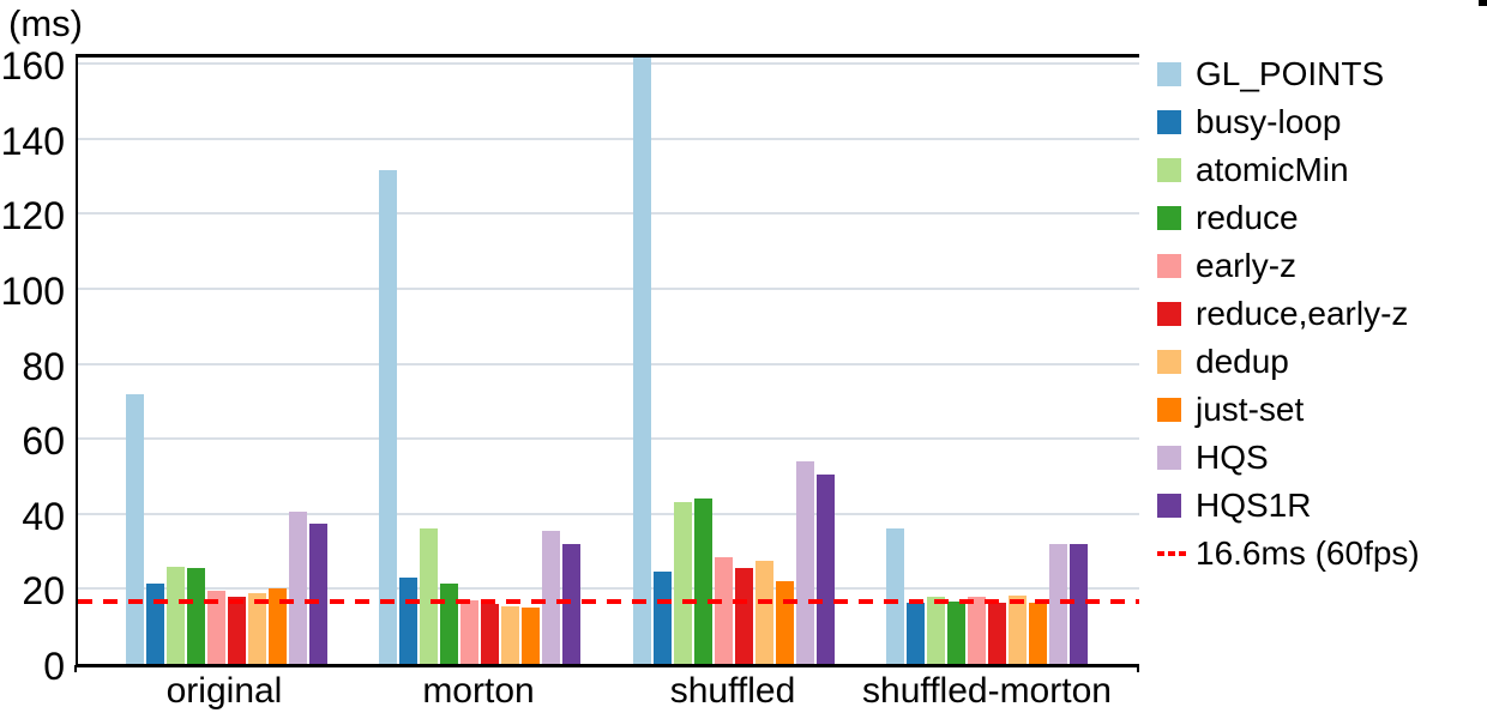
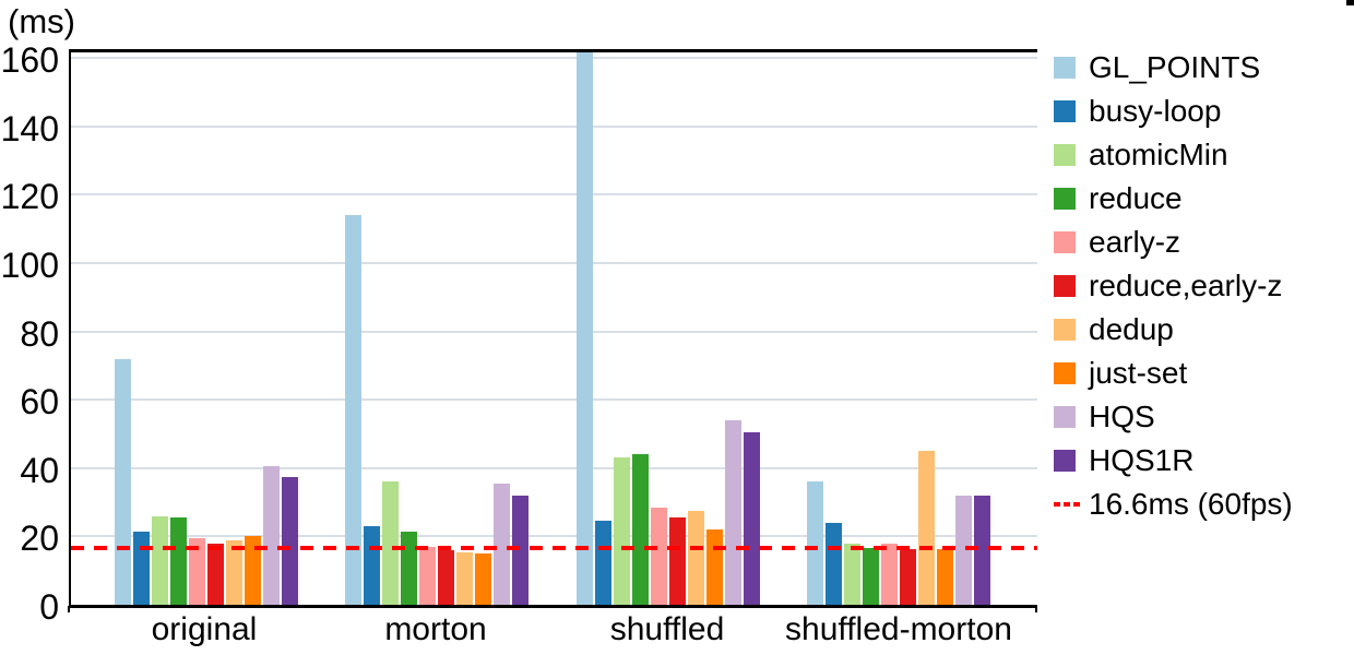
GL_POINTS/morton: 132 -> 114
busy-loop/shuffled-morton: 16 -> 24
dedup/shuffled-morton: 18 -> 45
